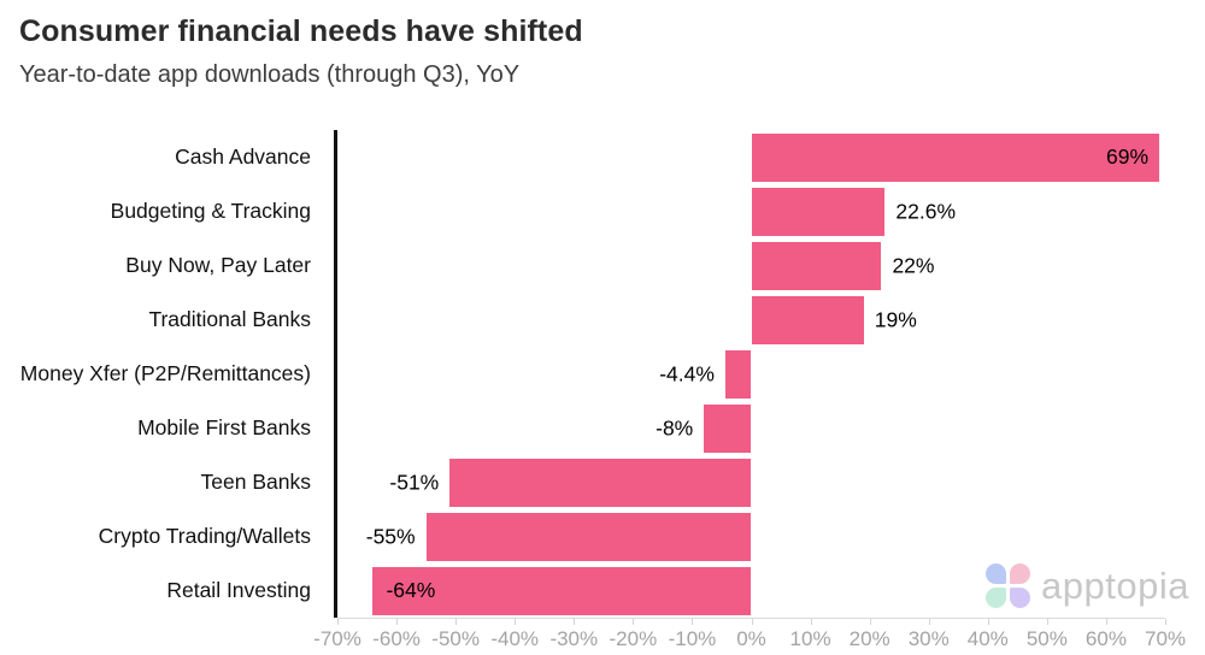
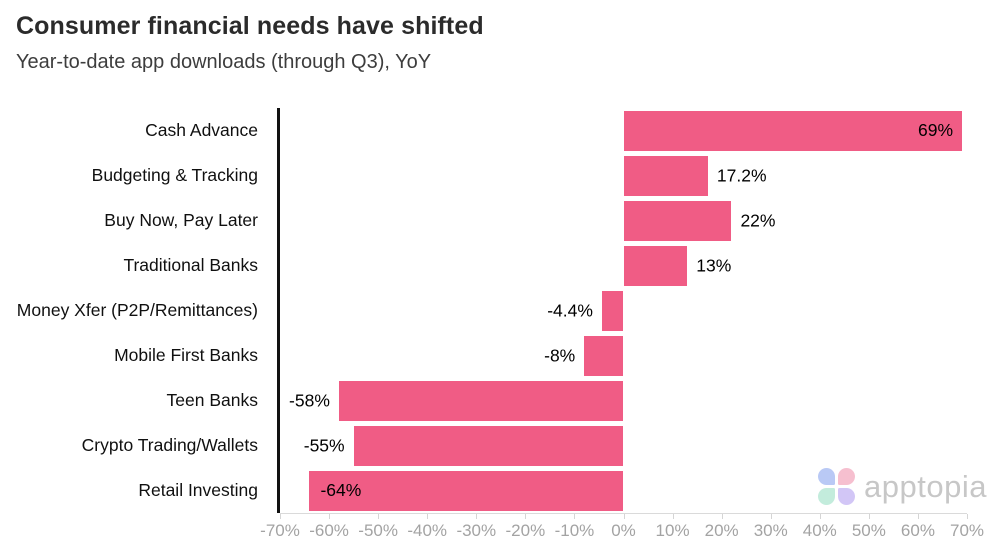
Budgeting & Tracking: 22.6% -> 17.2%
Traditional Banks: 19% -> 13%
Teen Banks: -51% -> -58%
